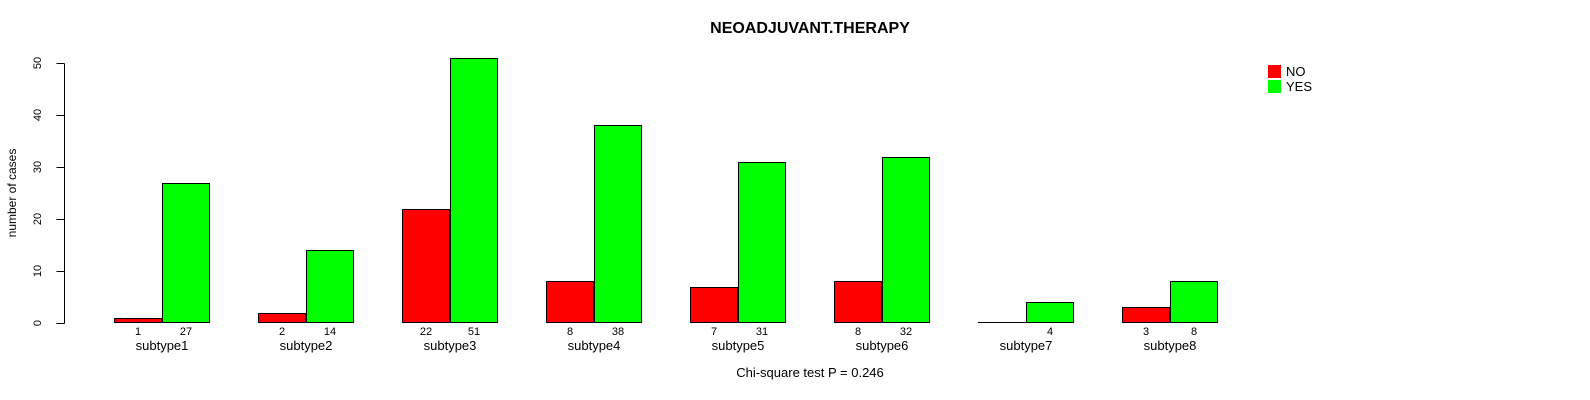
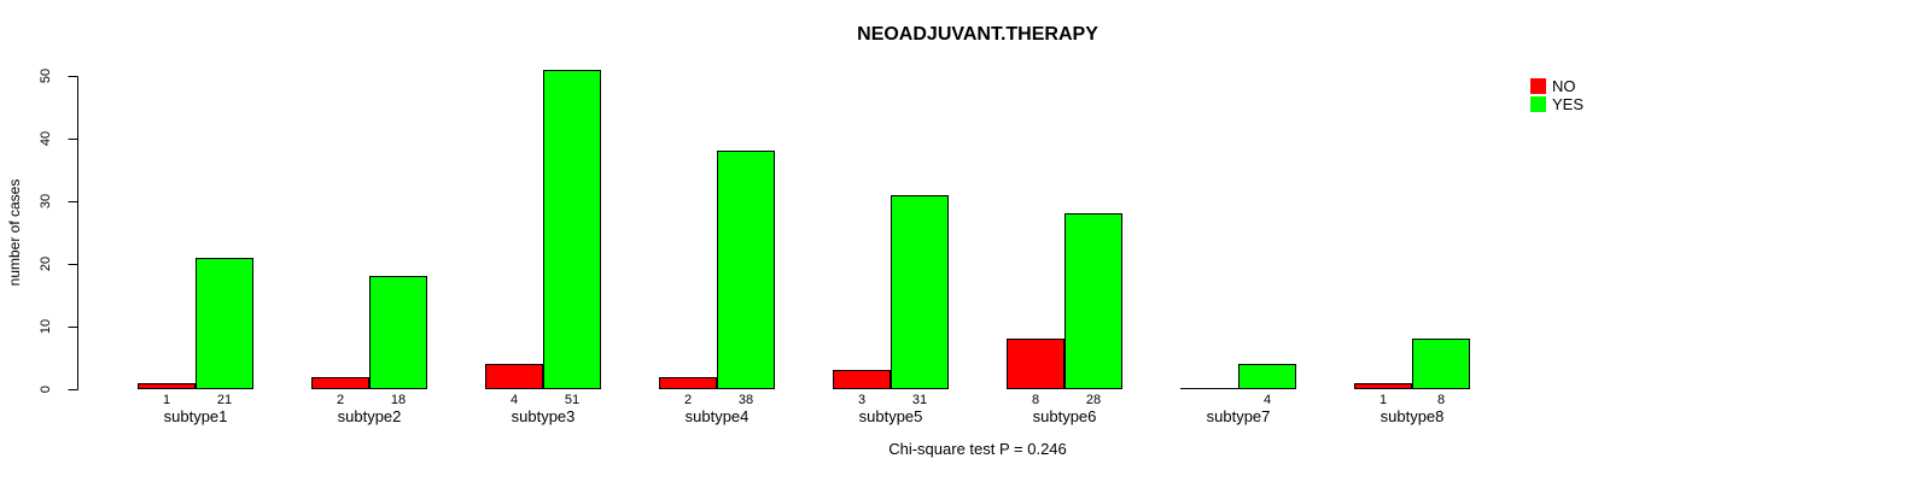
YES/subtype1: 27 -> 21
YES/subtype2: 14 -> 18
NO/subtype3: 22 -> 4
NO/subtype4: 8 -> 2
NO/subtype5: 7 -> 3
YES/subtype6: 32 -> 28
NO/subtype8: 3 -> 1
